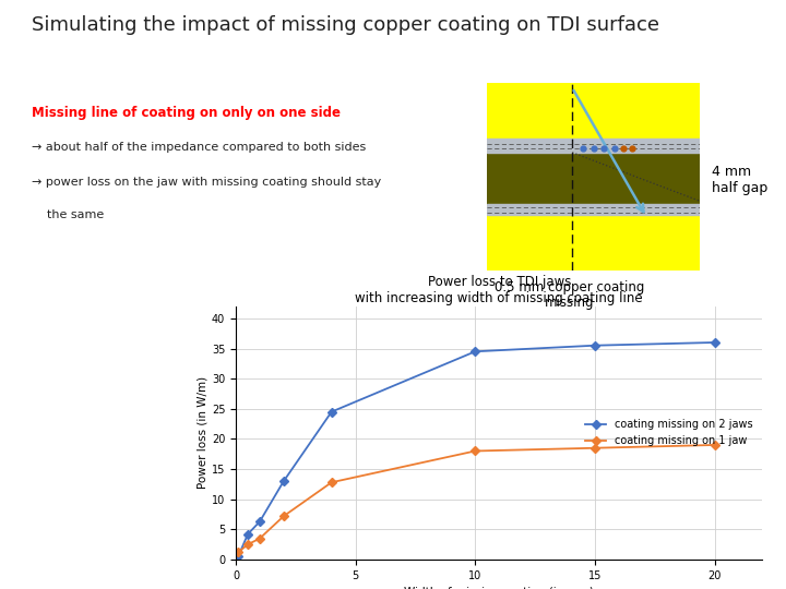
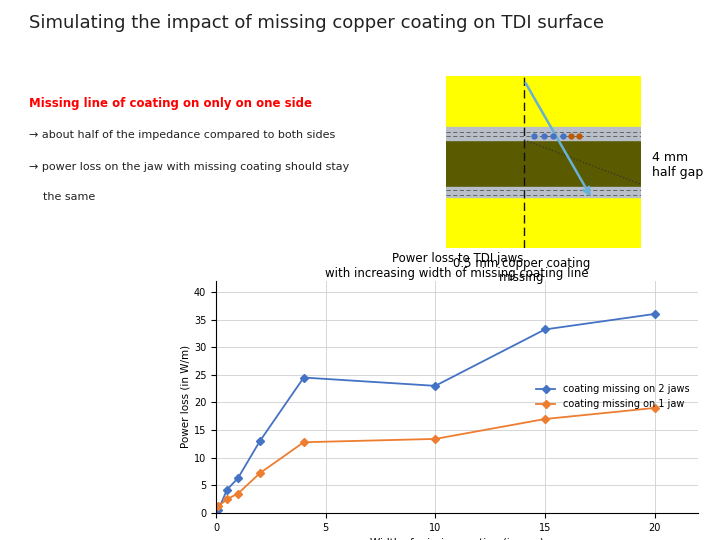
coating missing on 2 jaws/10: 34.5 -> 23.0
coating missing on 1 jaw/10: 18.0 -> 13.4
coating missing on 2 jaws/15: 35.5 -> 33.2
coating missing on 1 jaw/15: 18.5 -> 17.0
